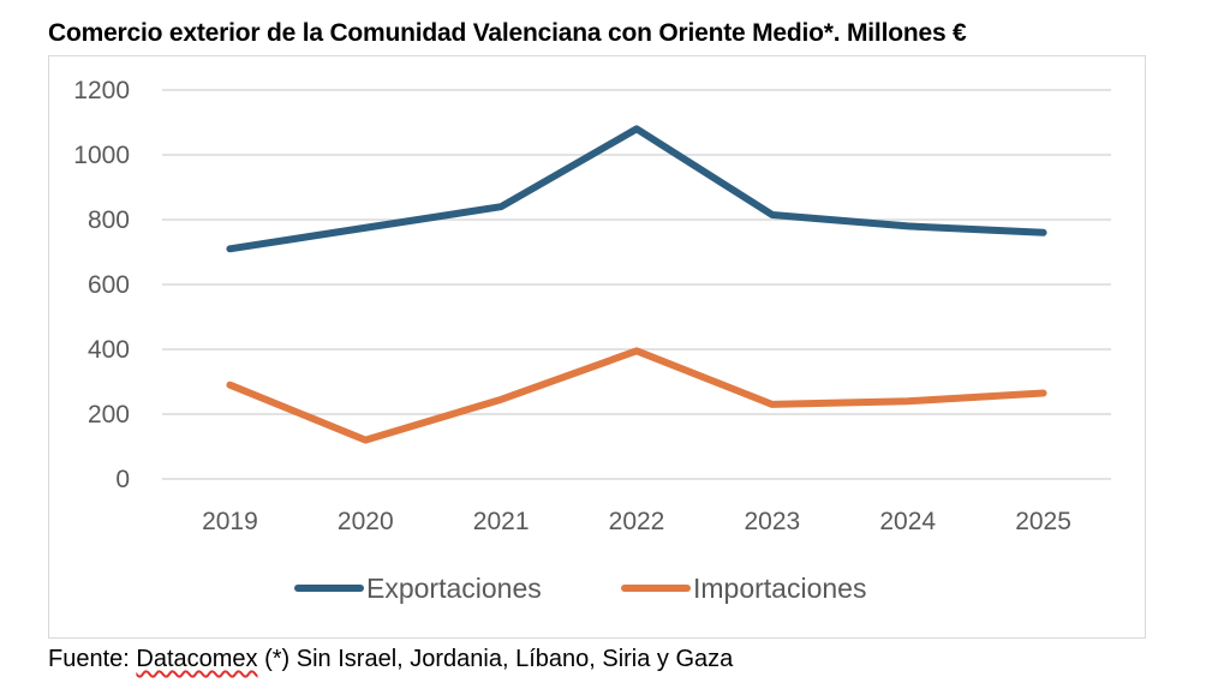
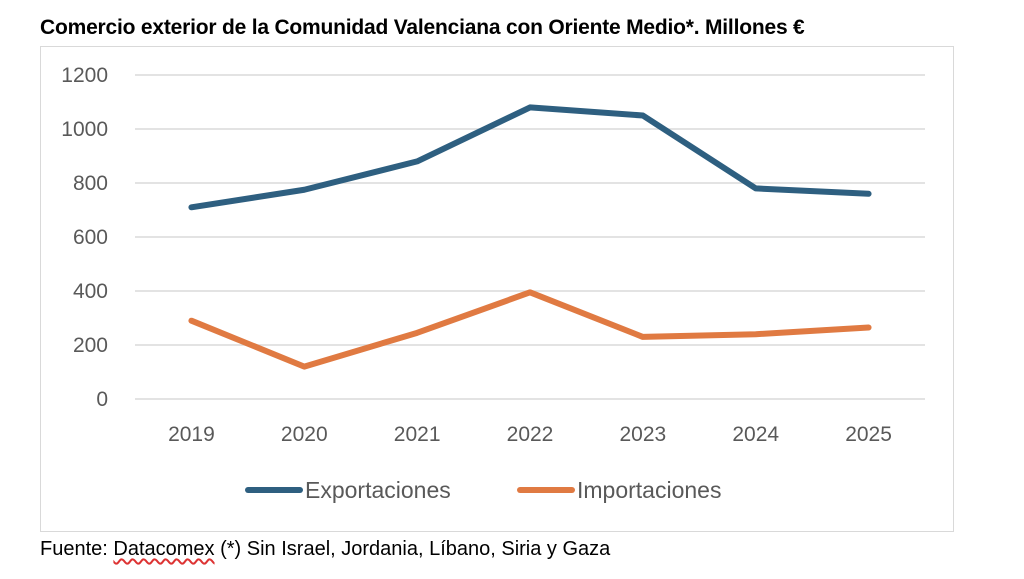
Exportaciones/2021: 840 -> 880
Exportaciones/2023: 820 -> 1050
